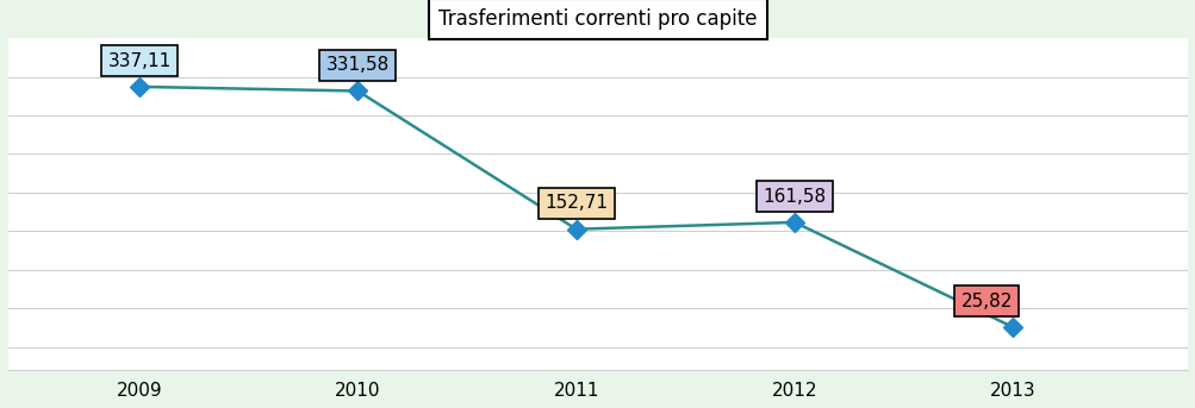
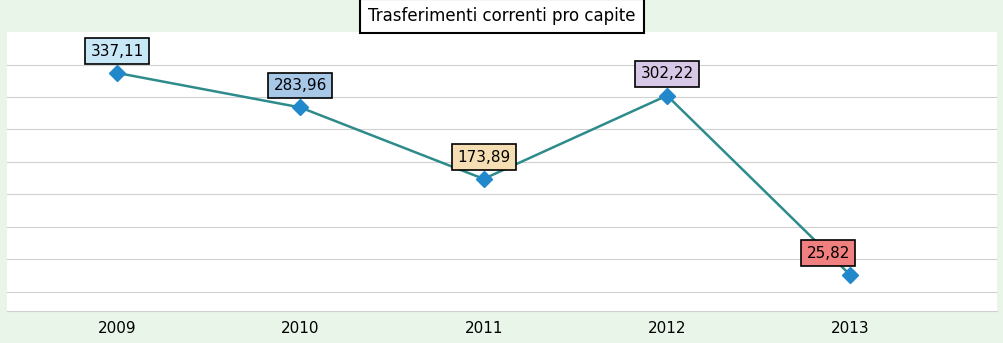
2010: 331,58 -> 283,96
2011: 152,71 -> 173,89
2012: 161,58 -> 302,22
